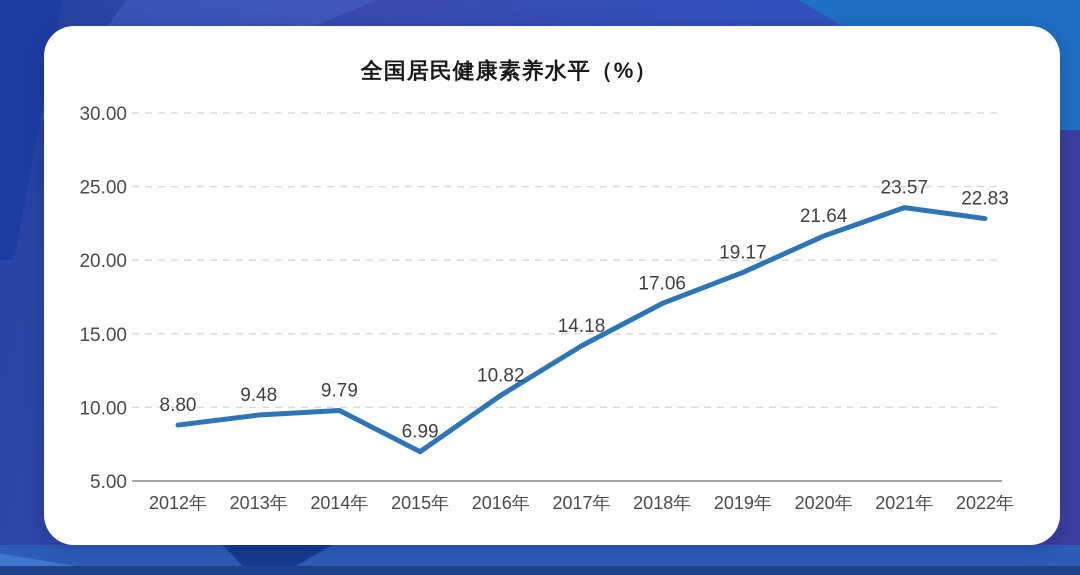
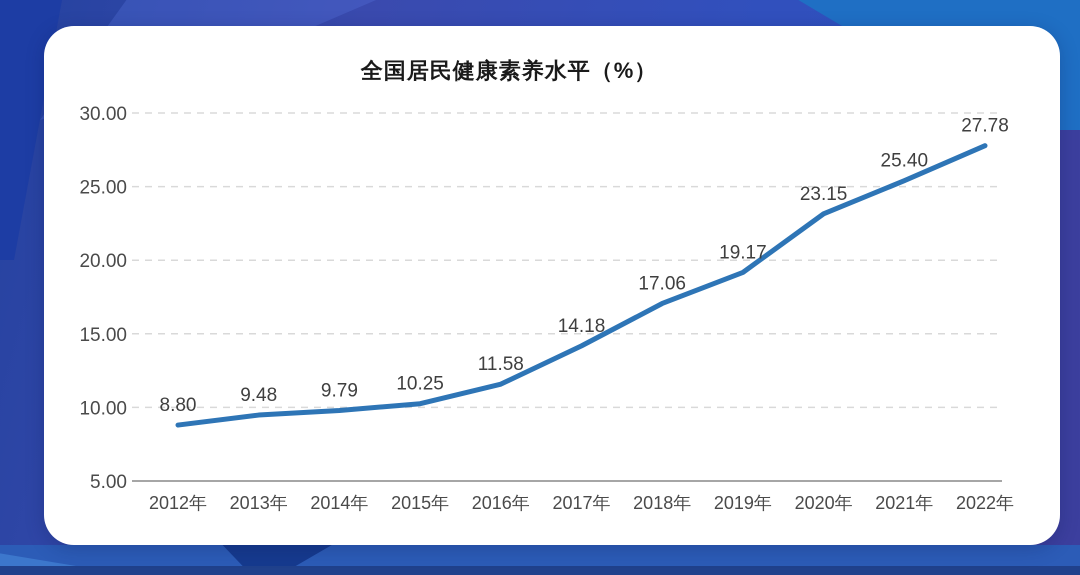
2015年: 6.99 -> 10.25
2016年: 10.82 -> 11.58
2020年: 21.64 -> 23.15
2021年: 23.57 -> 25.40
2022年: 22.83 -> 27.78
